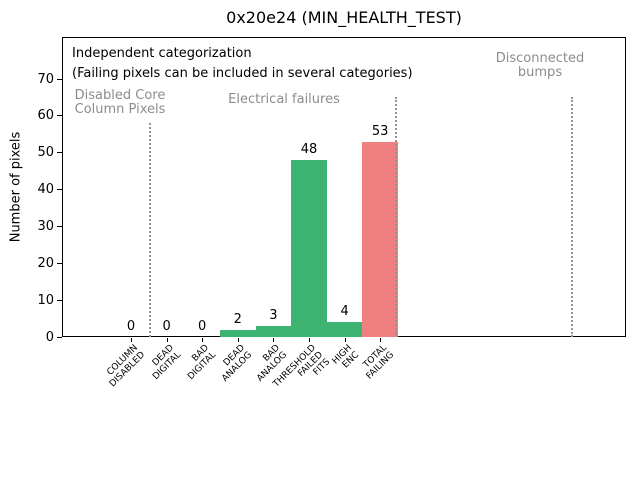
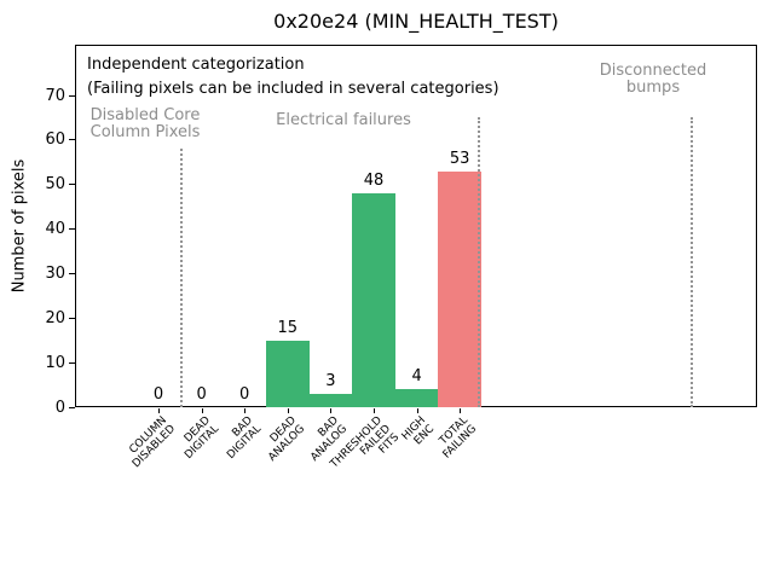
DEAD ANALOG: 2 -> 15
